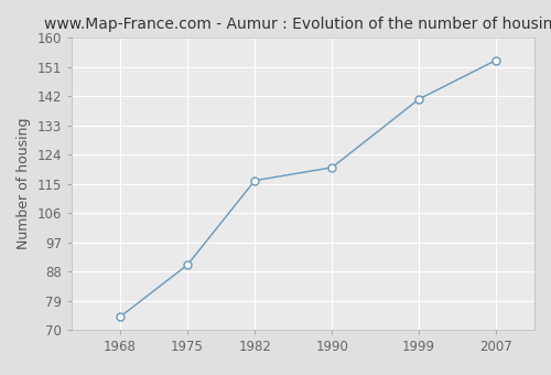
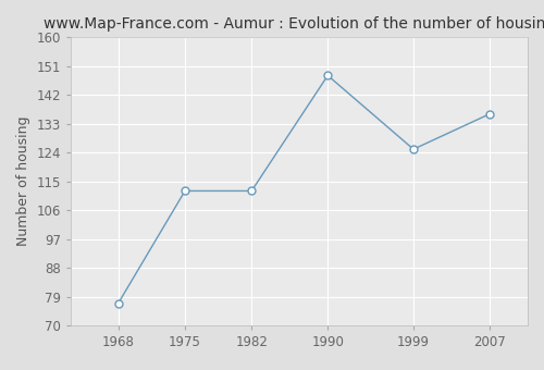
1968: 74 -> 77
1975: 90 -> 112
1982: 116 -> 112
1990: 120 -> 148
1999: 141 -> 125
2007: 153 -> 136
